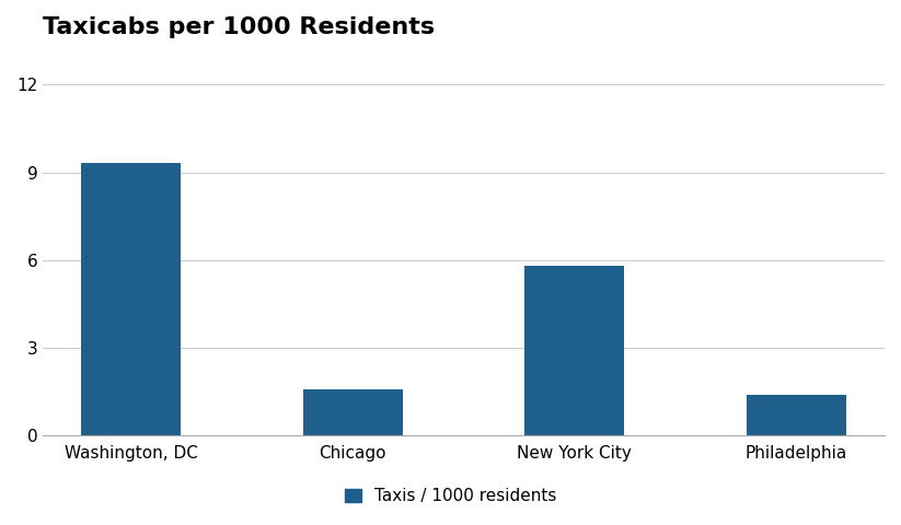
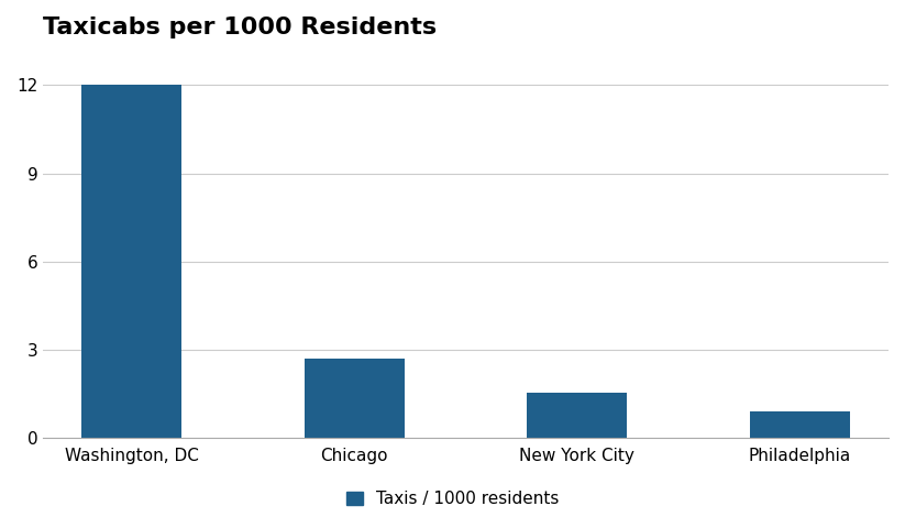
Washington, DC: 9.30 -> 12.00
Chicago: 1.60 -> 2.72
New York City: 5.80 -> 1.55
Philadelphia: 1.40 -> 0.90
